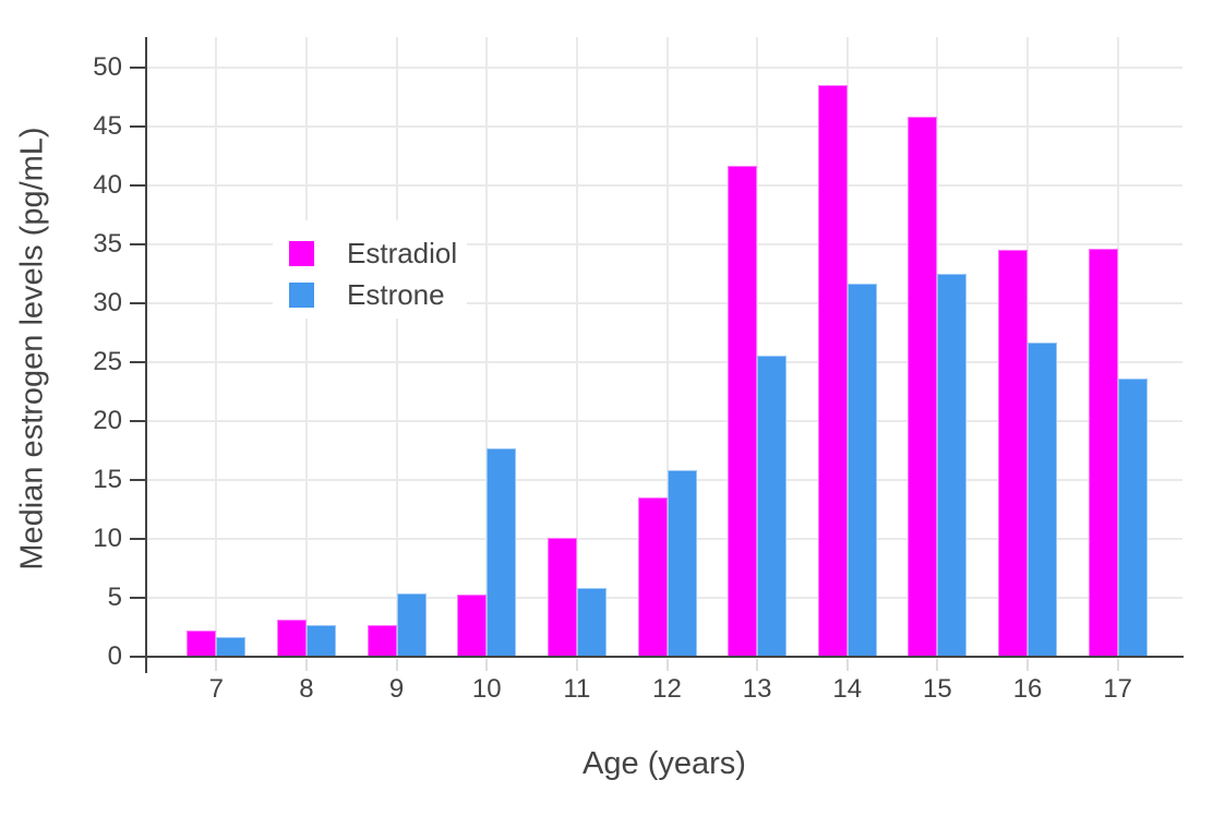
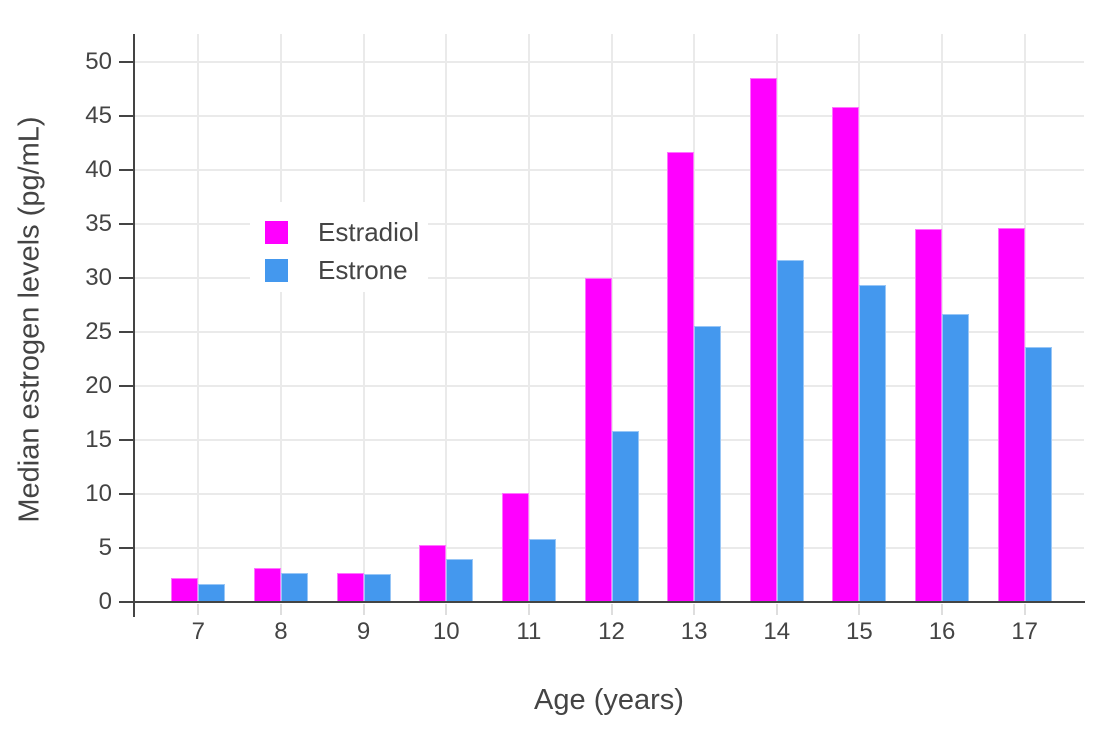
Estrone/9: 5.4 -> 2.6
Estrone/10: 17.7 -> 4.0
Estradiol/12: 13.5 -> 30.0
Estrone/15: 32.5 -> 29.3
